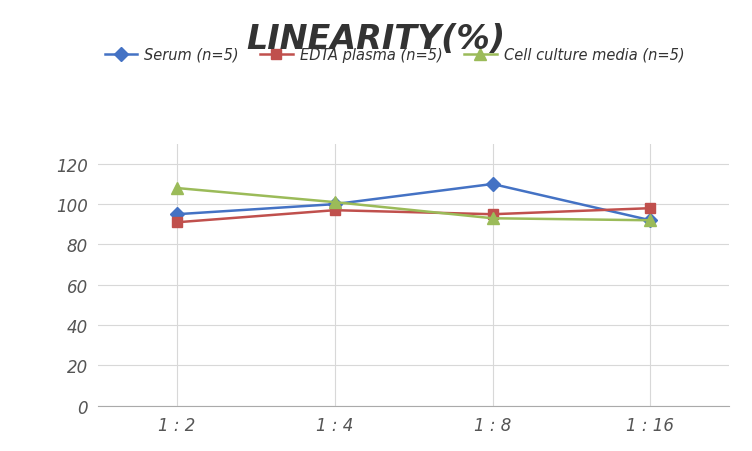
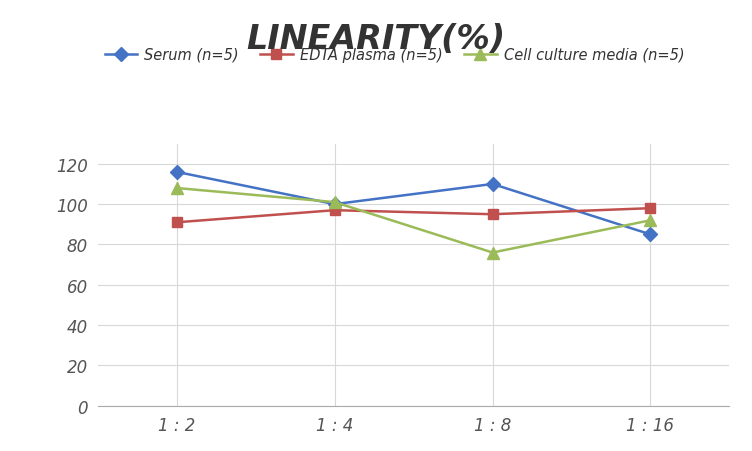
Serum (n=5)/1 : 2: 95 -> 116
Cell culture media (n=5)/1 : 8: 93 -> 76
Serum (n=5)/1 : 16: 92 -> 85
